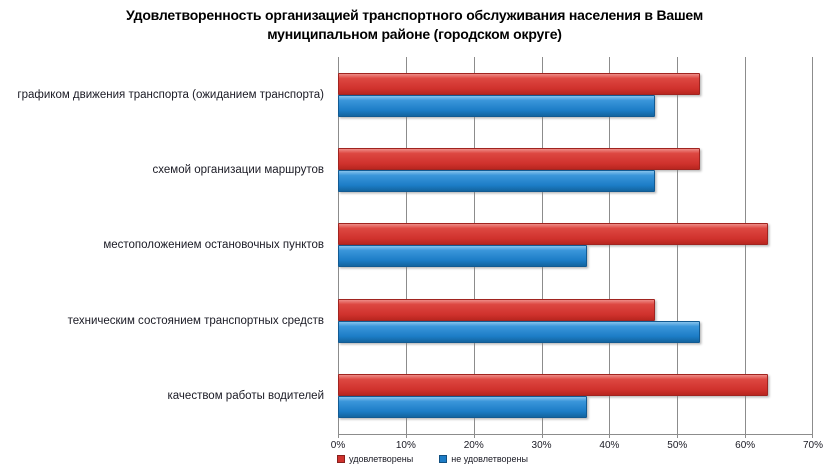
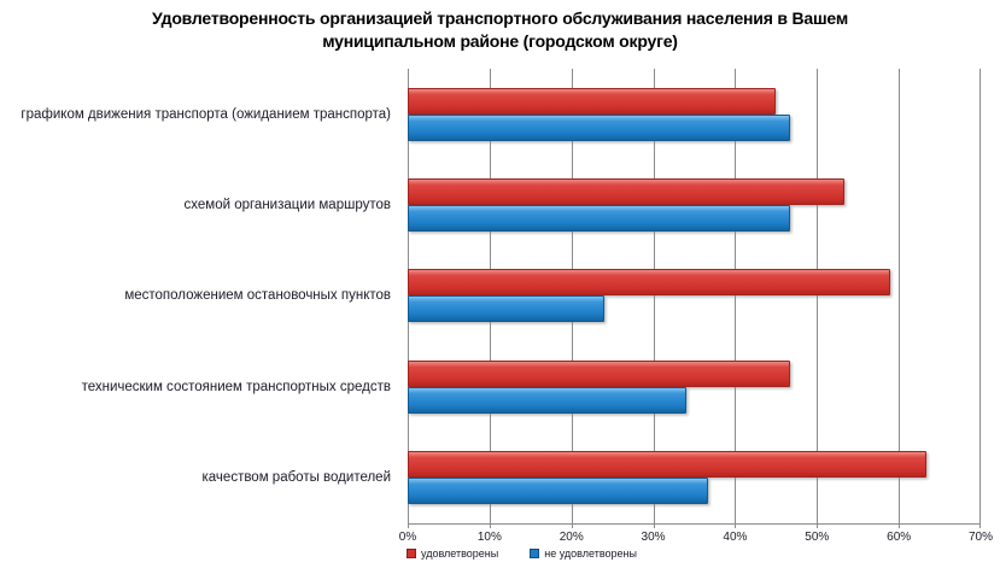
удовлетворены/графиком движения транспорта (ожиданием транспорта): 53% -> 45%
удовлетворены/местоположением остановочных пунктов: 63% -> 59%
не удовлетворены/местоположением остановочных пунктов: 37% -> 24%
не удовлетворены/техническим состоянием транспортных средств: 53% -> 34%
